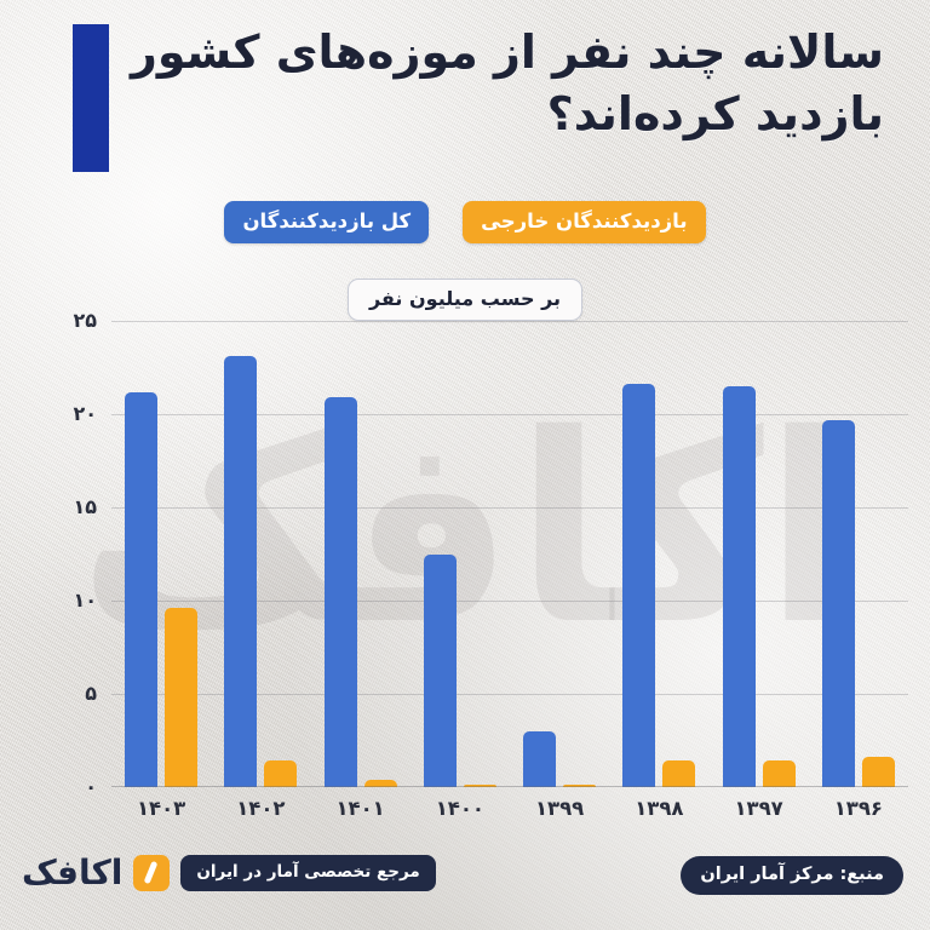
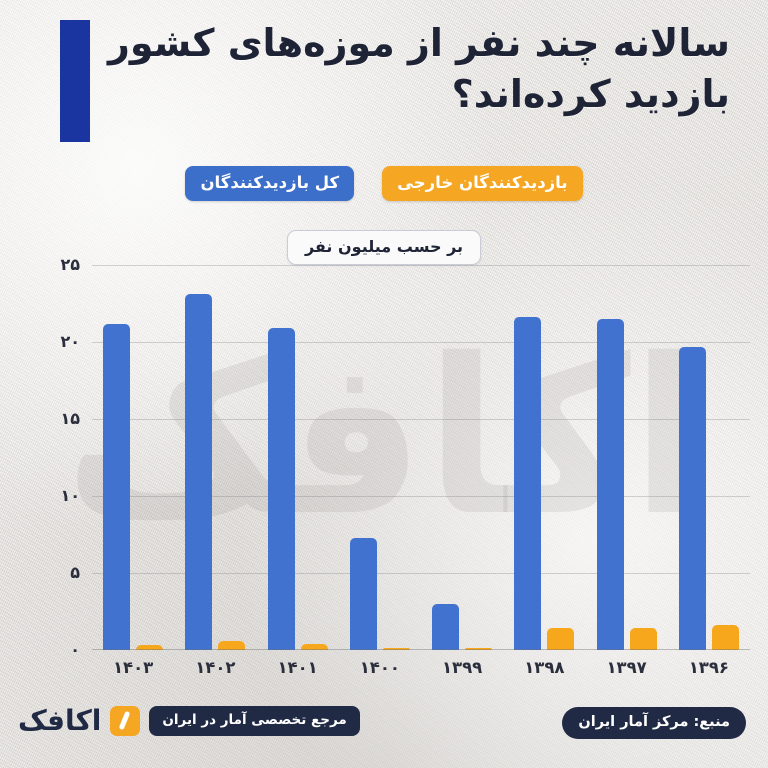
کل بازدیدکنندگان/۱۴۰۰: 12.5 -> 7.3
بازدیدکنندگان خارجی/۱۴۰۲: 1.4 -> 0.6
بازدیدکنندگان خارجی/۱۴۰۳: 9.6 -> 0.3
